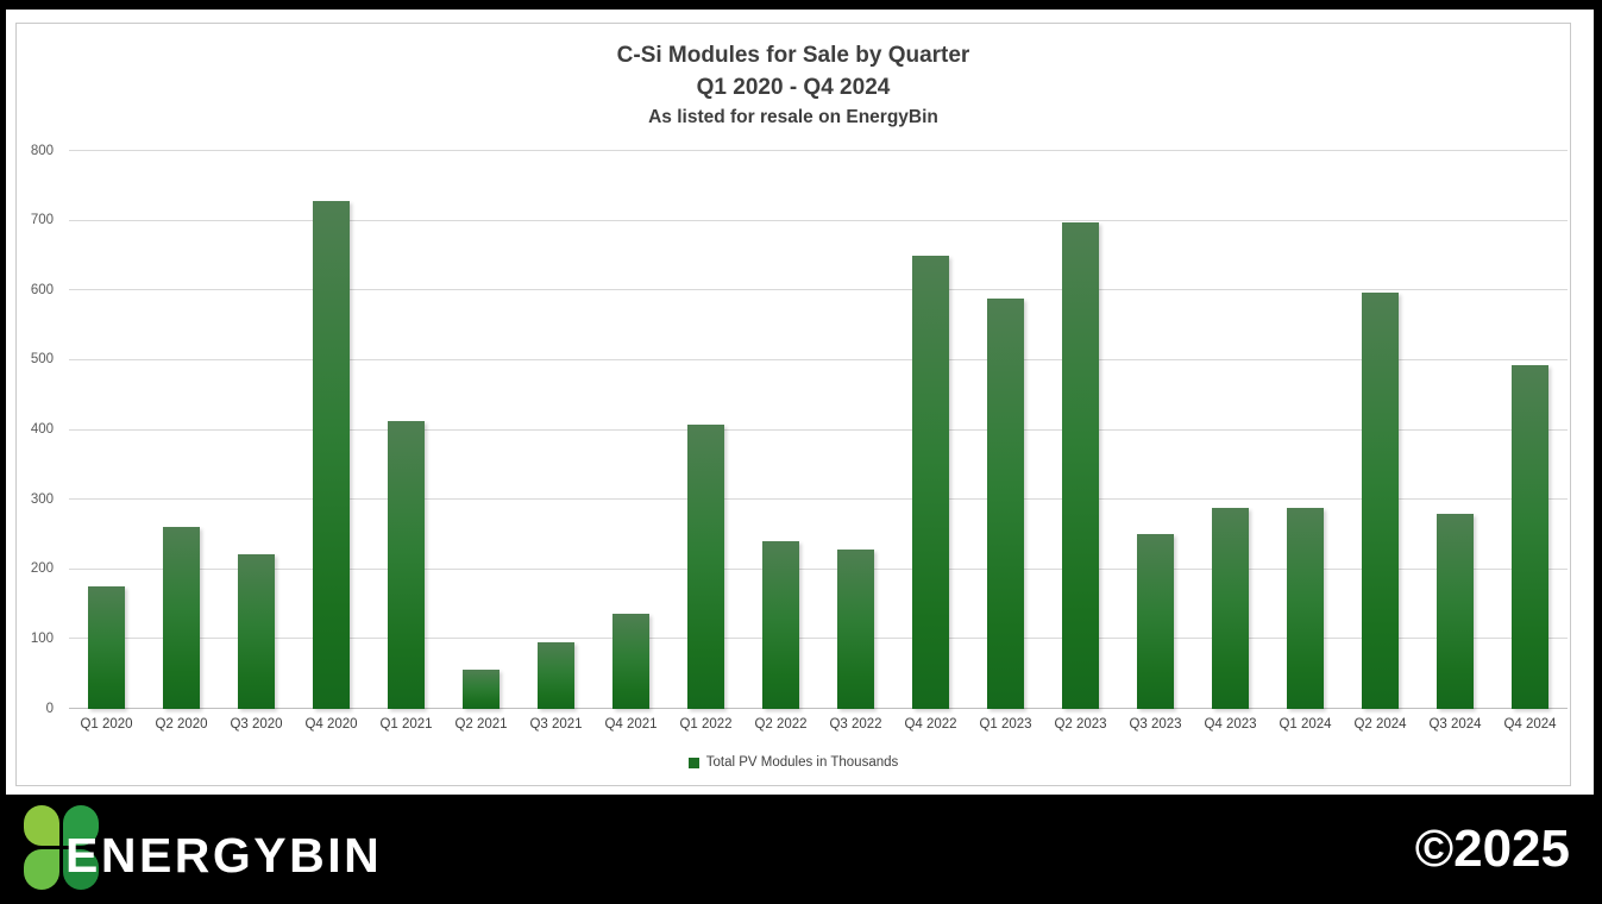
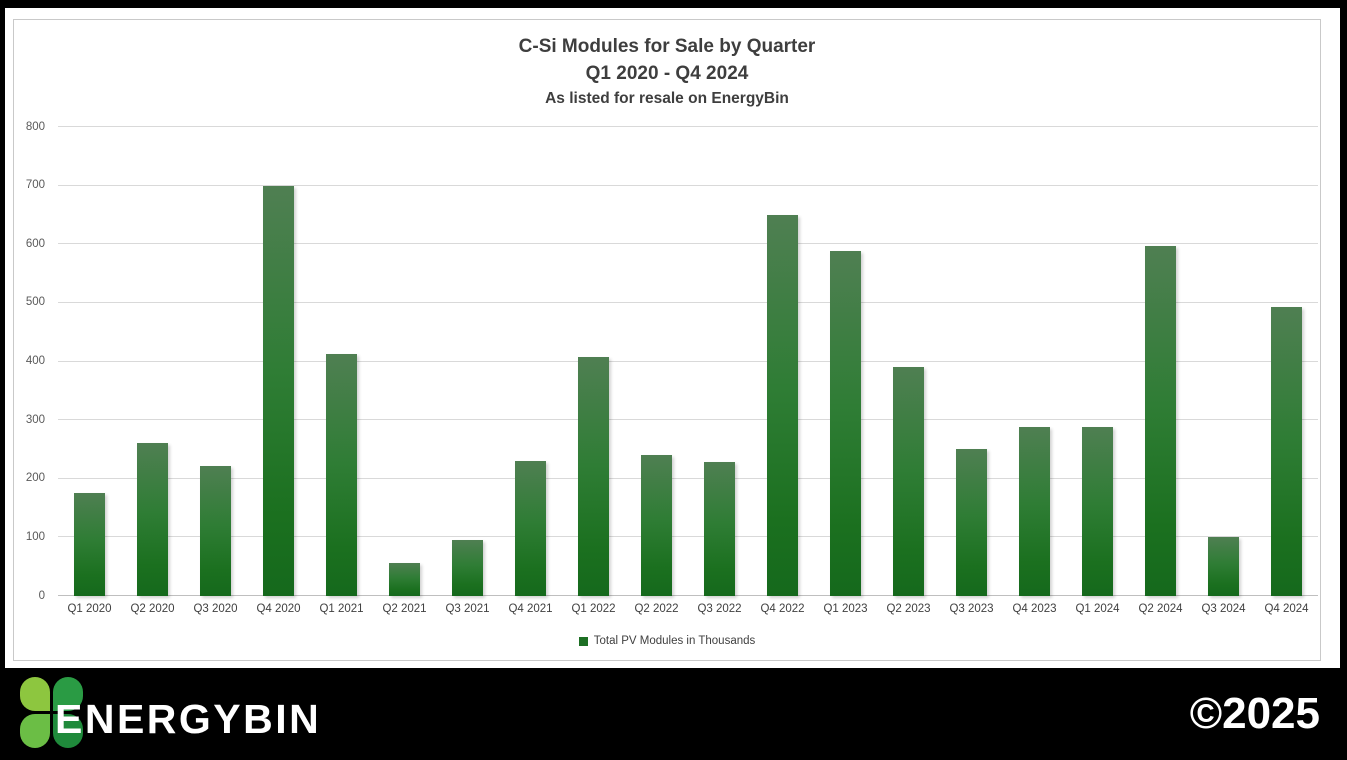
Q4 2020: 730 -> 700
Q4 2021: 140 -> 230
Q2 2023: 700 -> 390
Q3 2024: 280 -> 100
